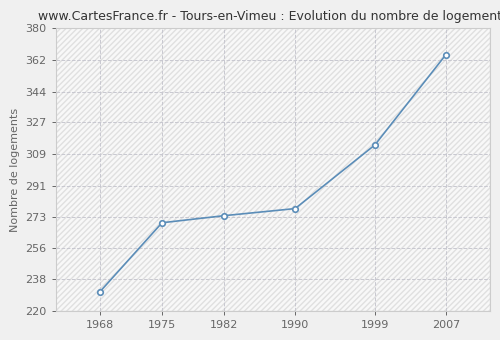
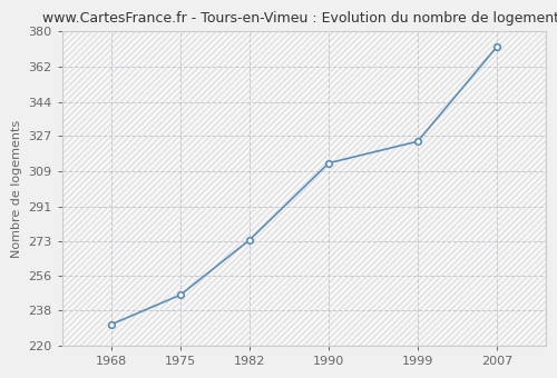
1975: 270 -> 246
1990: 278 -> 313
1999: 314 -> 324
2007: 365 -> 372
